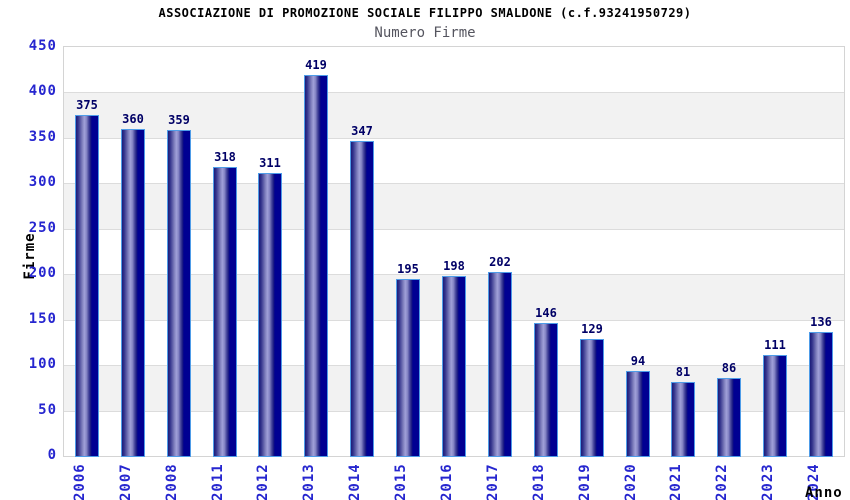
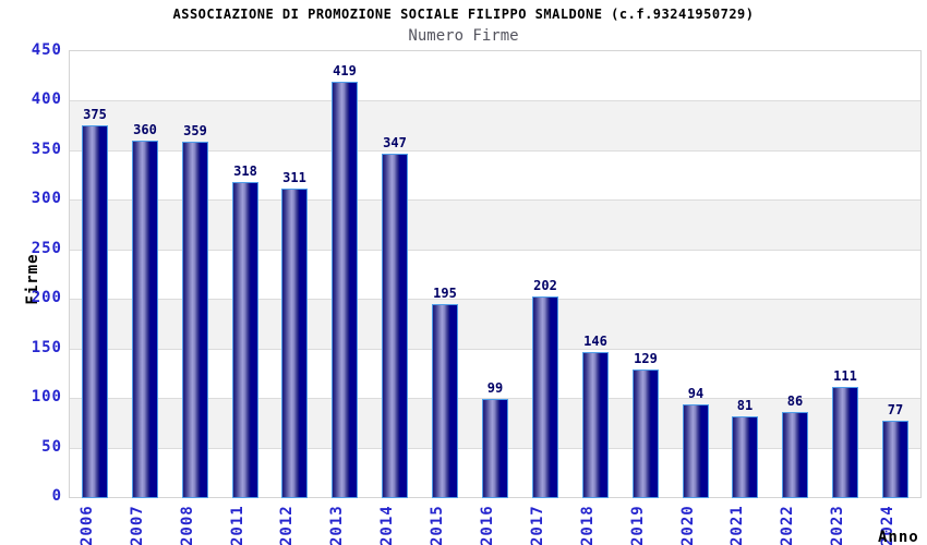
2016: 198 -> 99
2024: 136 -> 77
